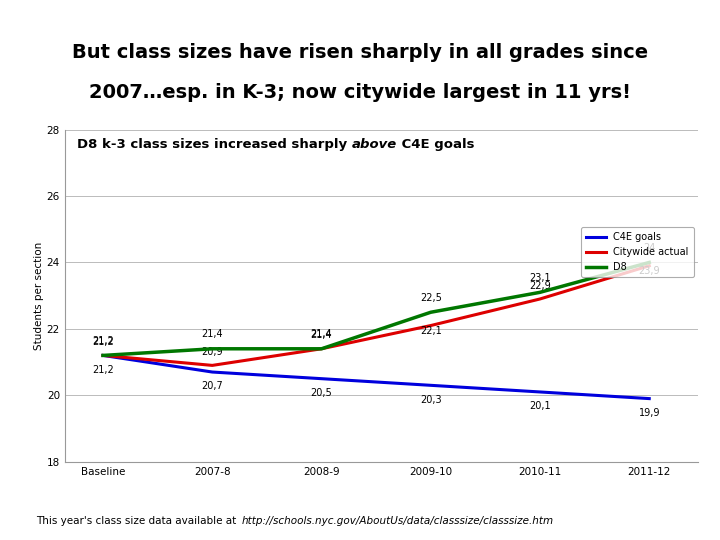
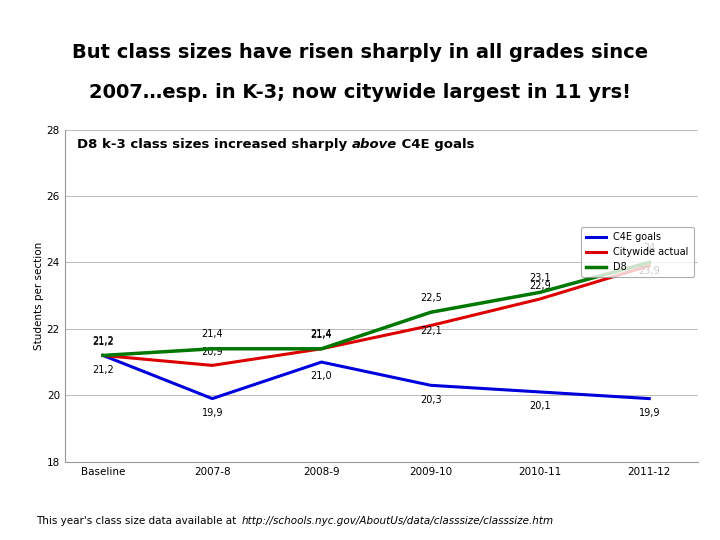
C4E goals/2007-8: 20,7 -> 19,9
C4E goals/2008-9: 20,5 -> 21,0
